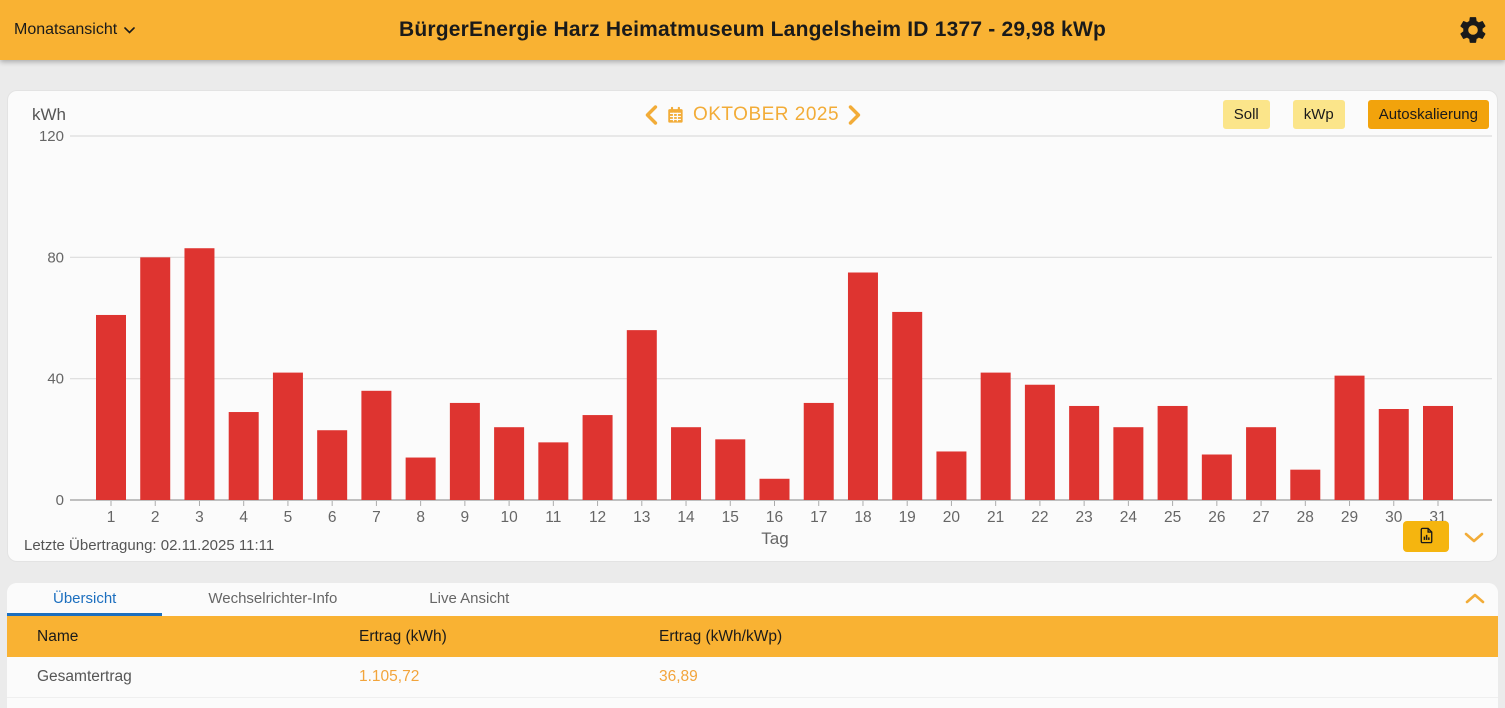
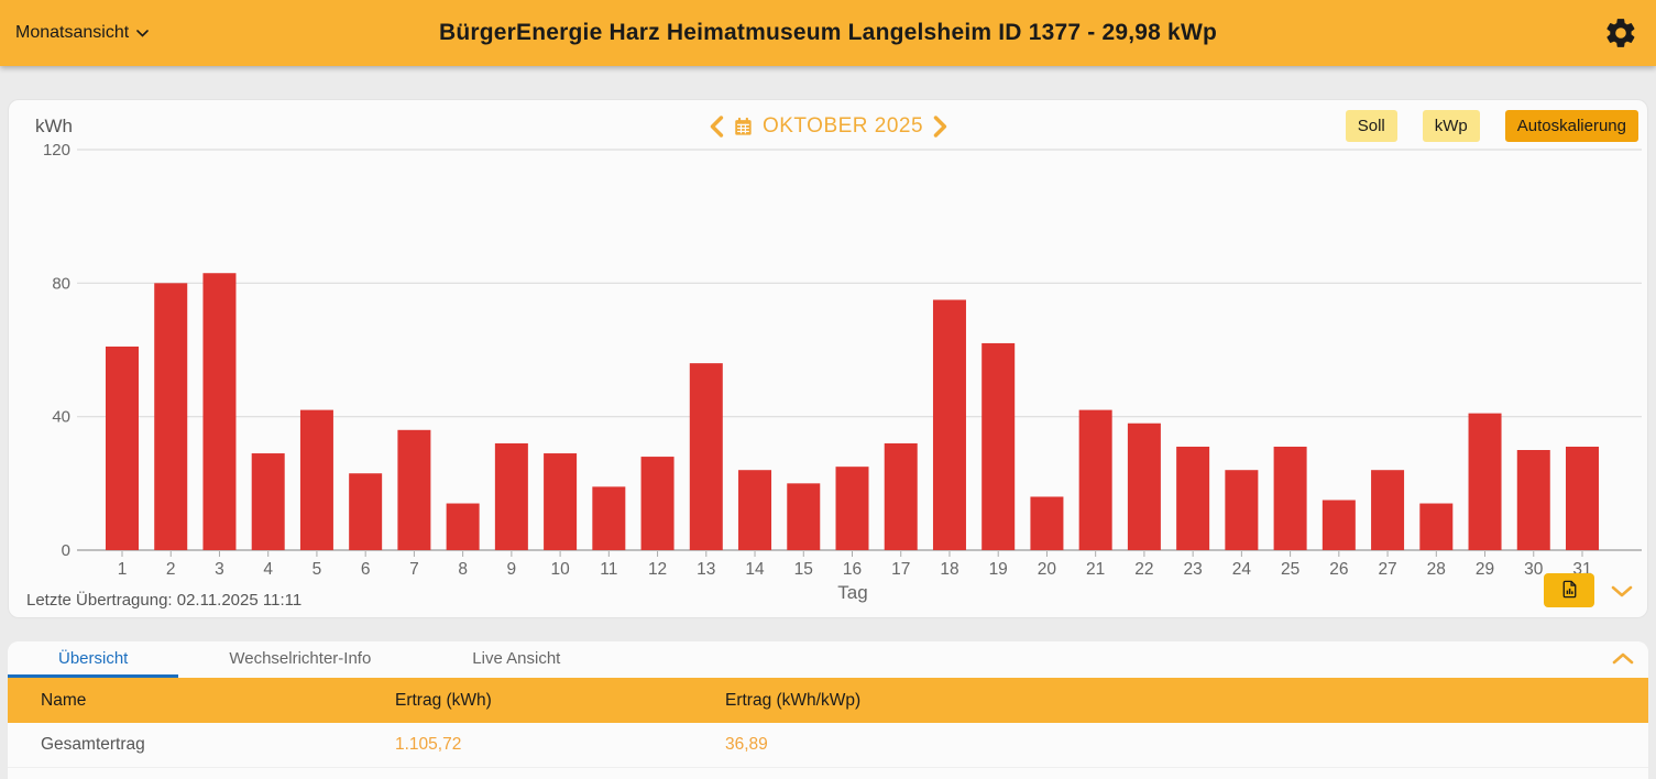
10: 24 -> 29
16: 7 -> 25
28: 10 -> 14
